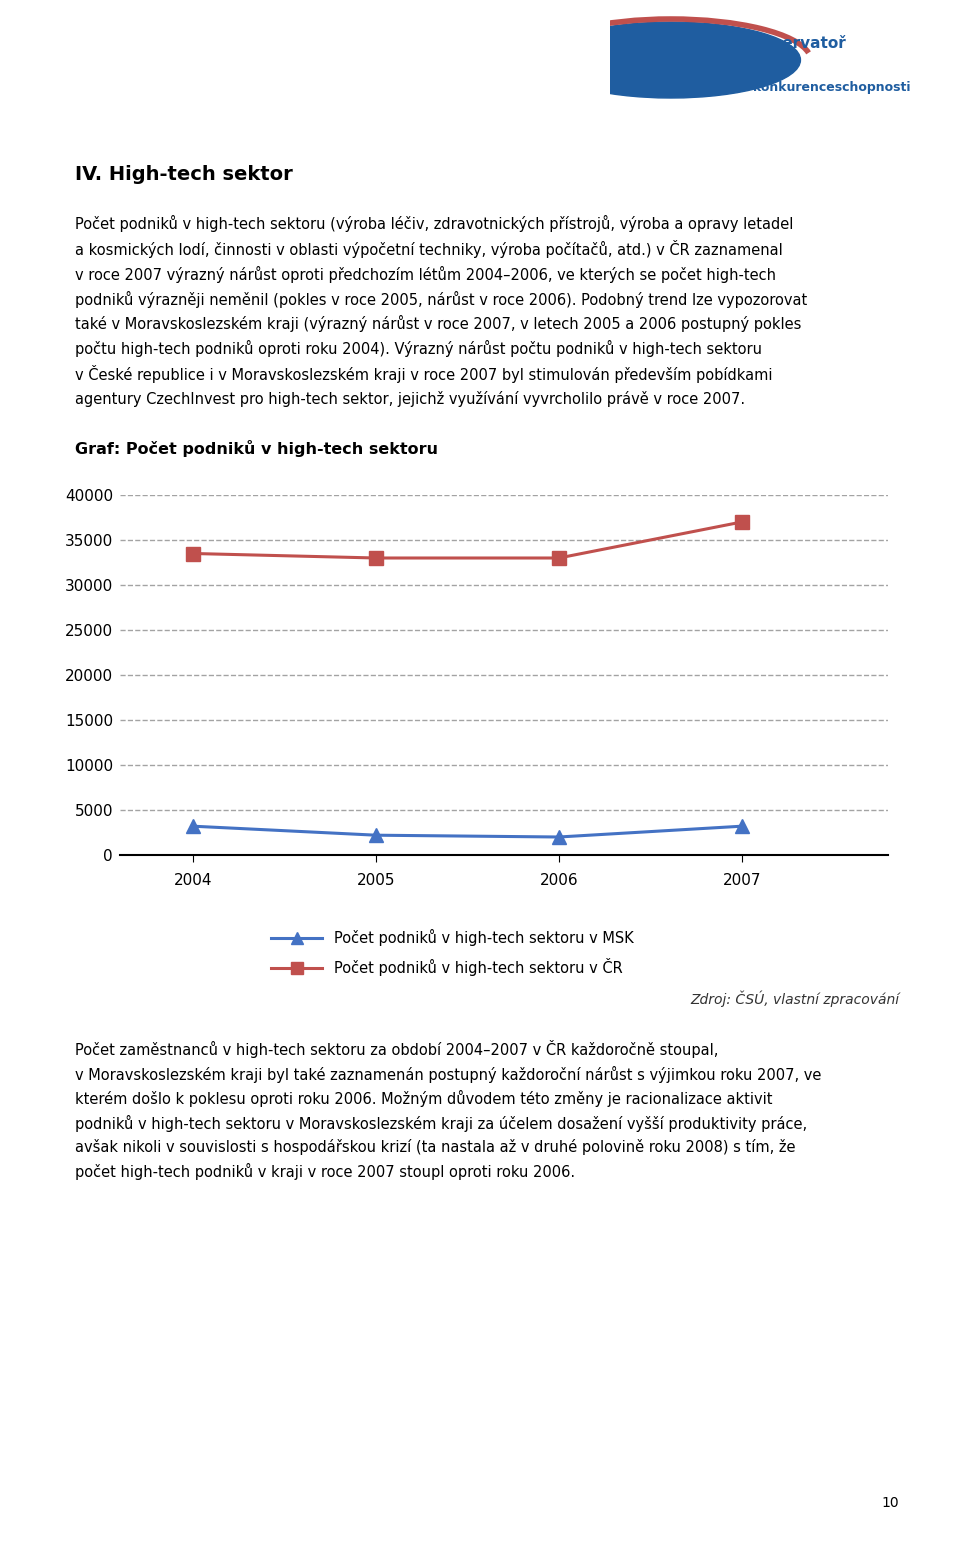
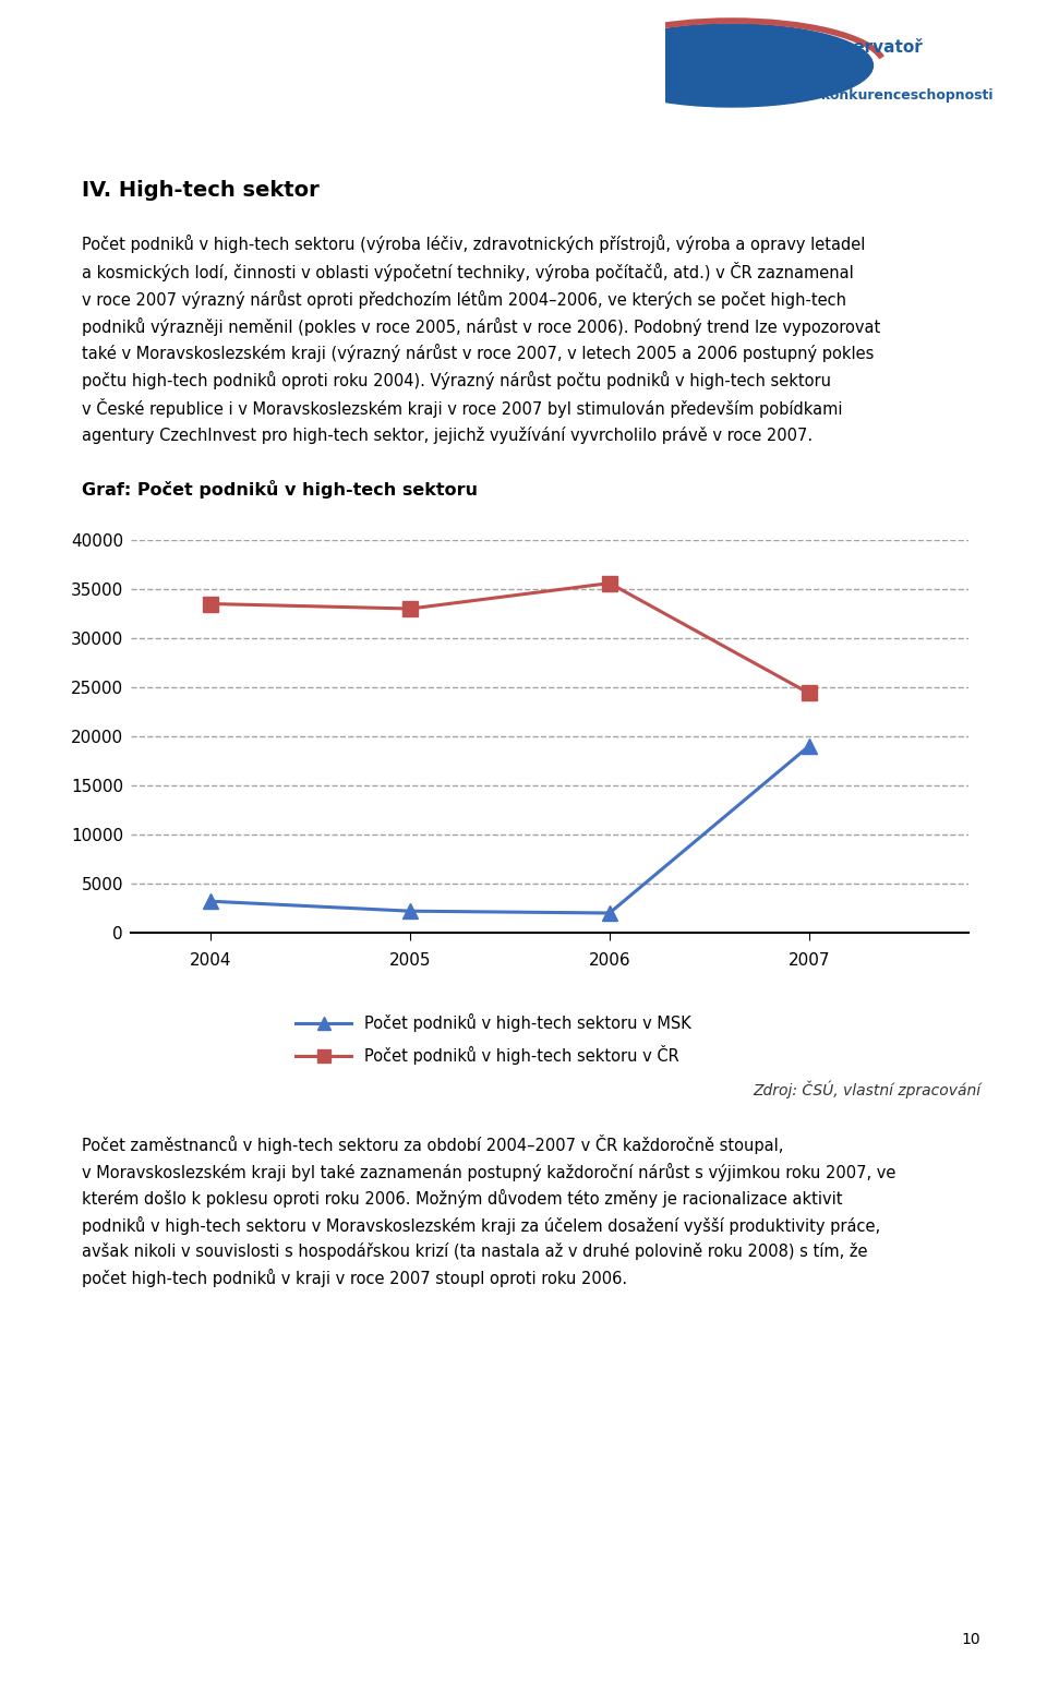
Počet podniků v high-tech sektoru v ČR/2006: 33000 -> 35600
Počet podniků v high-tech sektoru v MSK/2007: 3200 -> 19000
Počet podniků v high-tech sektoru v ČR/2007: 37000 -> 24400
